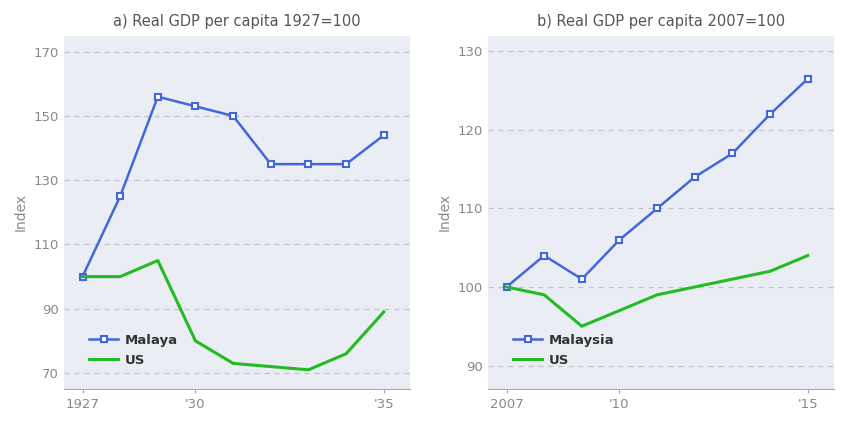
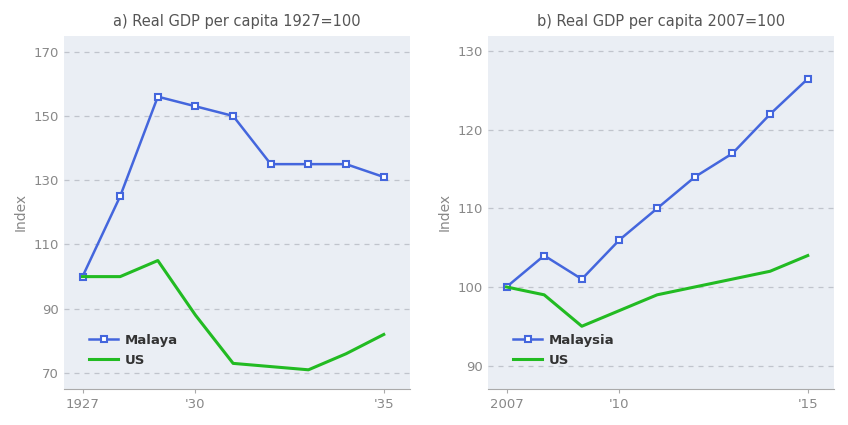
a) Real GDP per capita 1927=100/US/'30: 80 -> 88
a) Real GDP per capita 1927=100/Malaya/'35: 144 -> 131
a) Real GDP per capita 1927=100/US/'35: 89 -> 82
